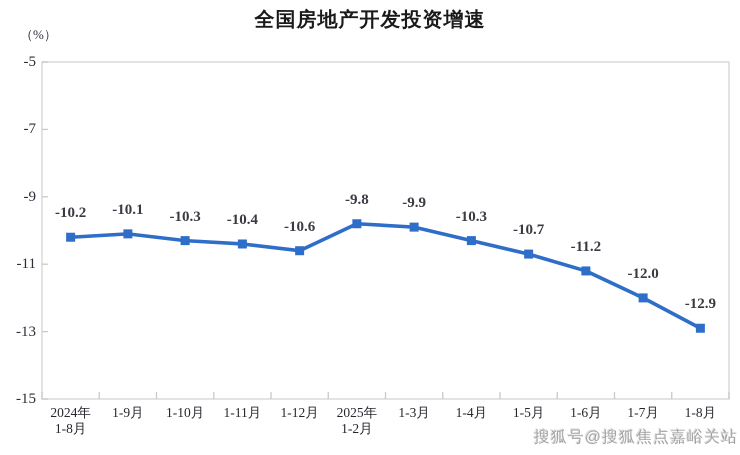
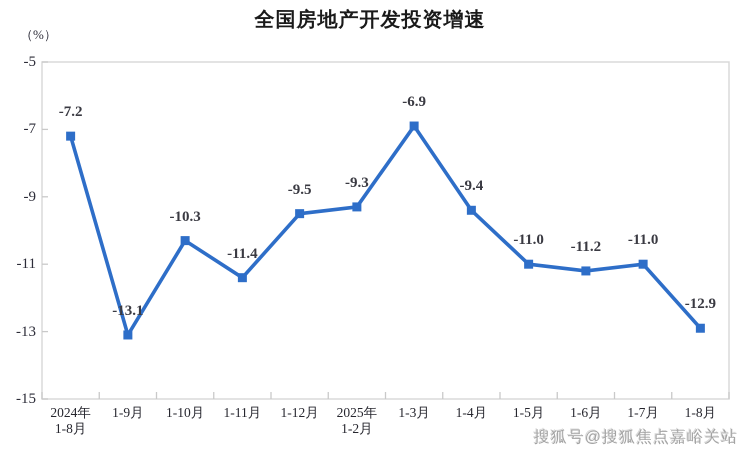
2024年 1-8月: -10.2 -> -7.2
1-9月: -10.1 -> -13.1
1-11月: -10.4 -> -11.4
1-12月: -10.6 -> -9.5
2025年 1-2月: -9.8 -> -9.3
1-3月: -9.9 -> -6.9
1-4月: -10.3 -> -9.4
1-5月: -10.7 -> -11.0
1-7月: -12.0 -> -11.0
